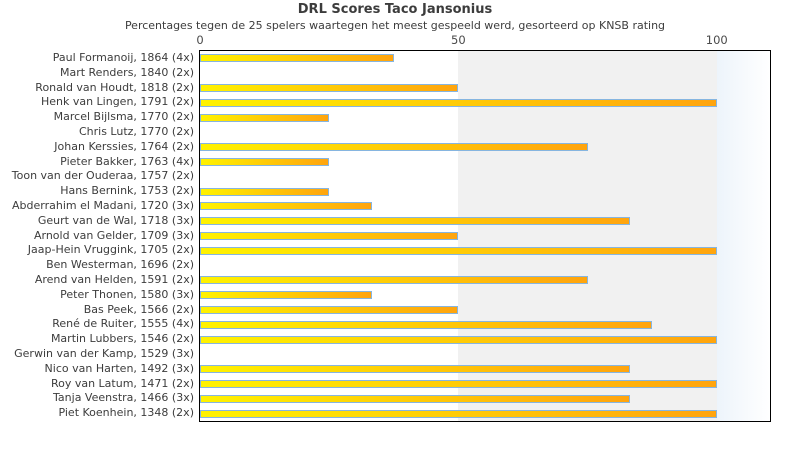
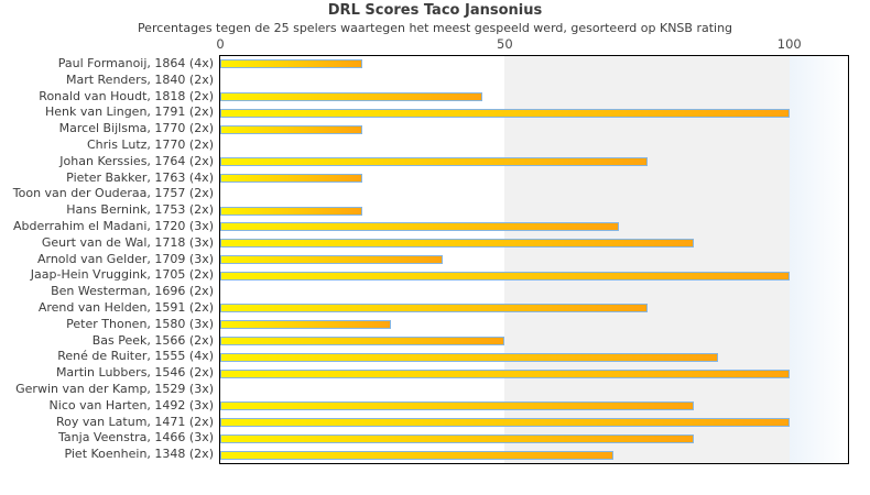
Paul Formanoij, 1864 (4x): 38 -> 25
Ronald van Houdt, 1818 (2x): 50 -> 46
Abderrahim el Madani, 1720 (3x): 33 -> 70
Arnold van Gelder, 1709 (3x): 50 -> 39
Peter Thonen, 1580 (3x): 33 -> 30
Piet Koenhein, 1348 (2x): 100 -> 69
